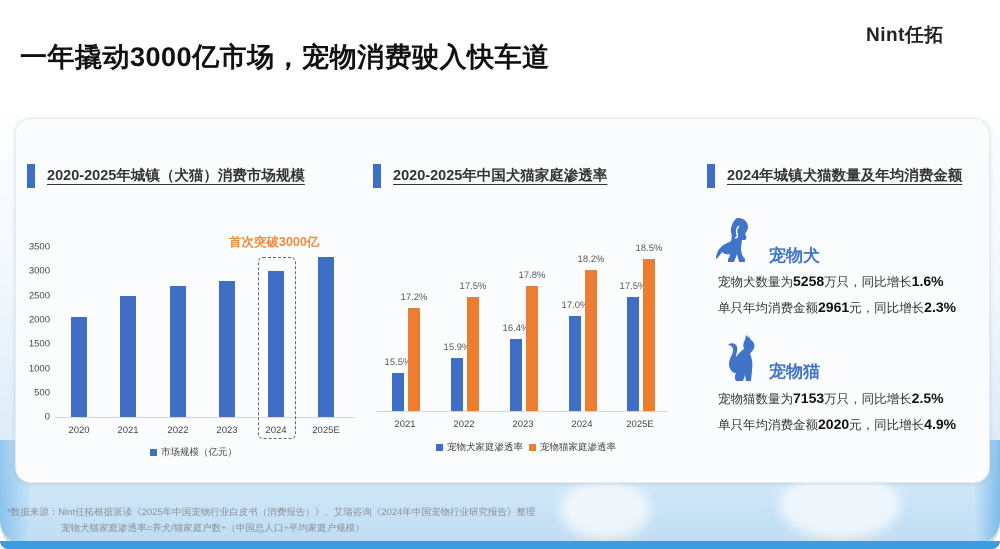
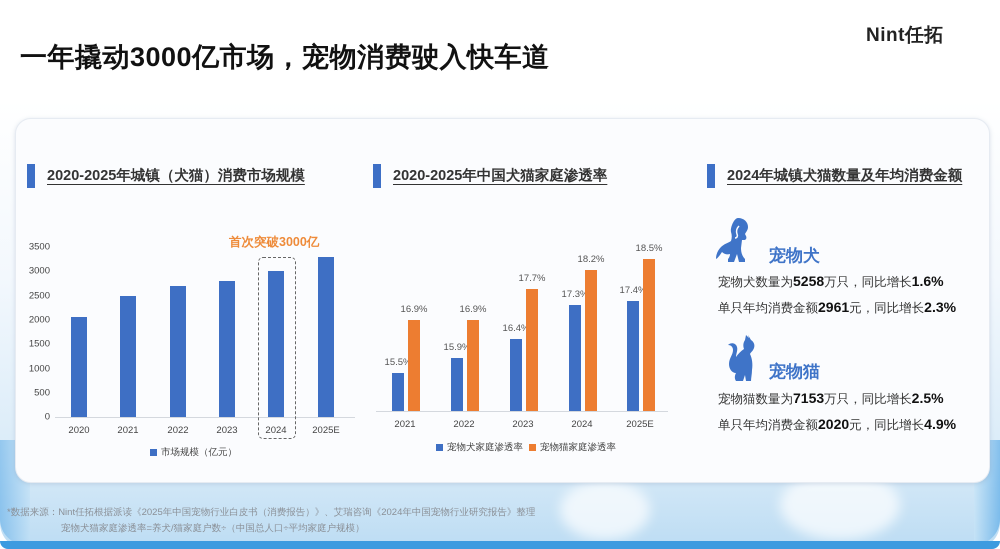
2020-2025年中国犬猫家庭渗透率/宠物猫家庭渗透率/2021: 17.2% -> 16.9%
2020-2025年中国犬猫家庭渗透率/宠物猫家庭渗透率/2022: 17.5% -> 16.9%
2020-2025年中国犬猫家庭渗透率/宠物猫家庭渗透率/2023: 17.8% -> 17.7%
2020-2025年中国犬猫家庭渗透率/宠物犬家庭渗透率/2024: 17.0% -> 17.3%
2020-2025年中国犬猫家庭渗透率/宠物犬家庭渗透率/2025E: 17.5% -> 17.4%
